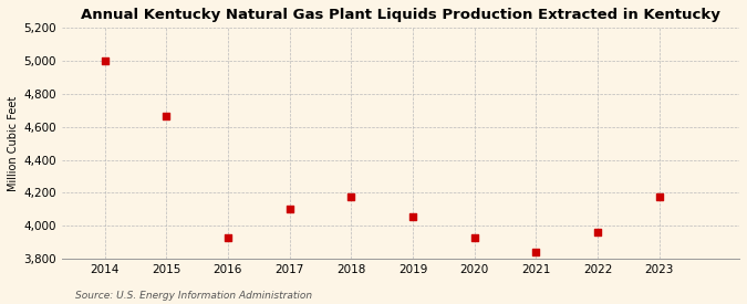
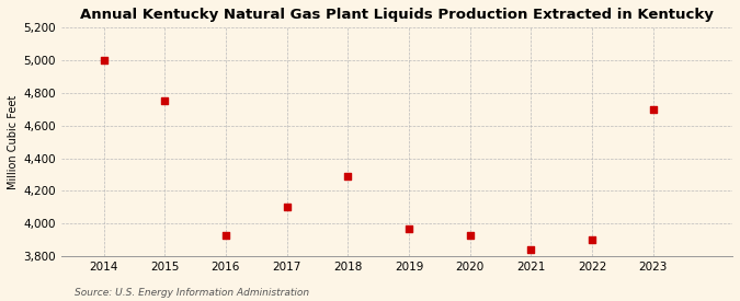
2015: 4,670 -> 4,750
2018: 4,180 -> 4,290
2019: 4,050 -> 3,970
2022: 3,960 -> 3,900
2023: 4,180 -> 4,700
